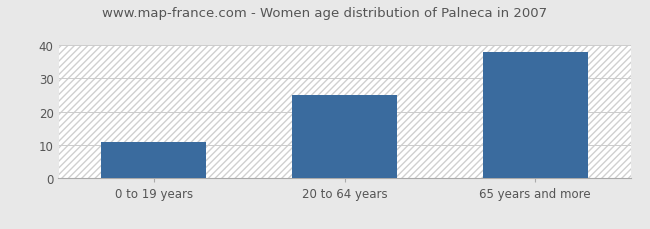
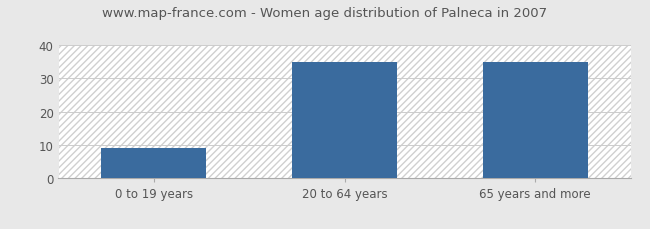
0 to 19 years: 11 -> 9
20 to 64 years: 25 -> 35
65 years and more: 38 -> 35
